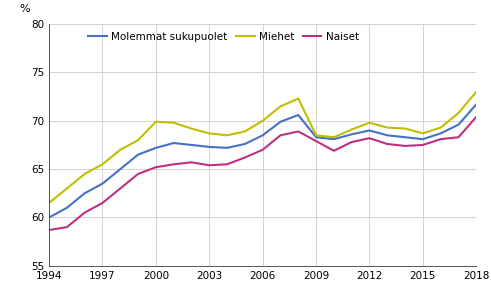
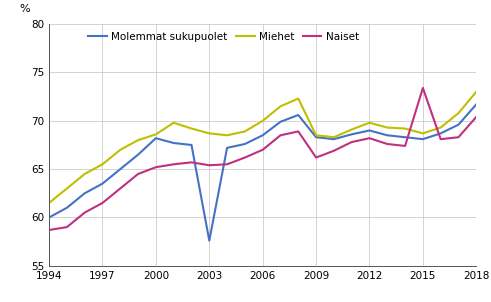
Molemmat sukupuolet/2000: 67.2 -> 68.2
Miehet/2000: 69.9 -> 68.6
Molemmat sukupuolet/2003: 67.3 -> 57.6
Naiset/2009: 67.9 -> 66.2
Naiset/2015: 67.5 -> 73.4
